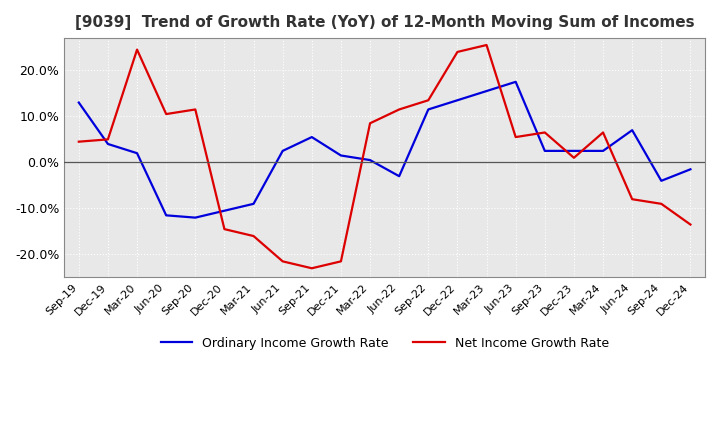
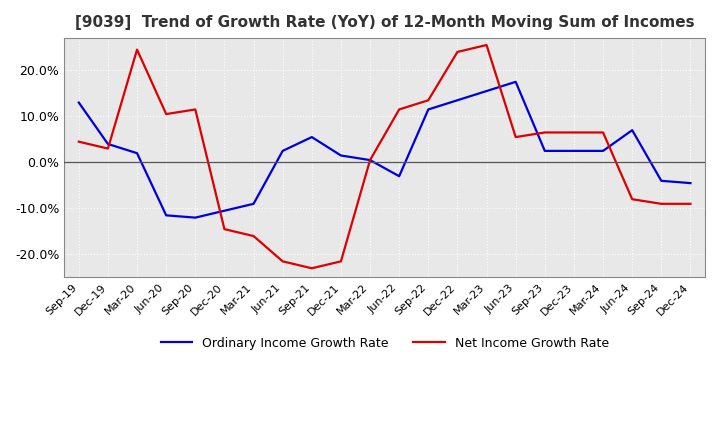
Net Income Growth Rate/Dec-19: 5.0% -> 3.0%
Net Income Growth Rate/Mar-22: 8.5% -> 0.5%
Net Income Growth Rate/Dec-23: 1.0% -> 6.5%
Ordinary Income Growth Rate/Dec-24: -1.5% -> -4.5%
Net Income Growth Rate/Dec-24: -13.5% -> -9.0%
